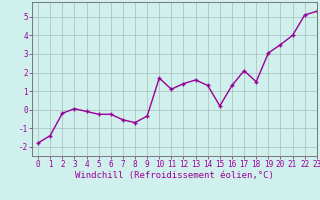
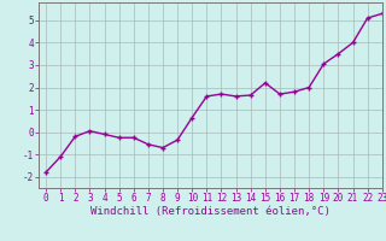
1: -1.4 -> -1.1
10: 1.7 -> 0.7
11: 1.1 -> 1.6
12: 1.4 -> 1.7
14: 1.3 -> 1.6
15: 0.2 -> 2.2
16: 1.3 -> 1.7
17: 2.1 -> 1.8
18: 1.5 -> 2.0
